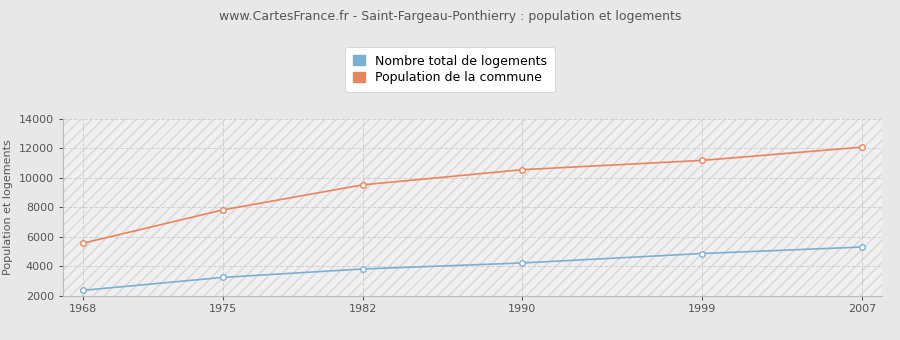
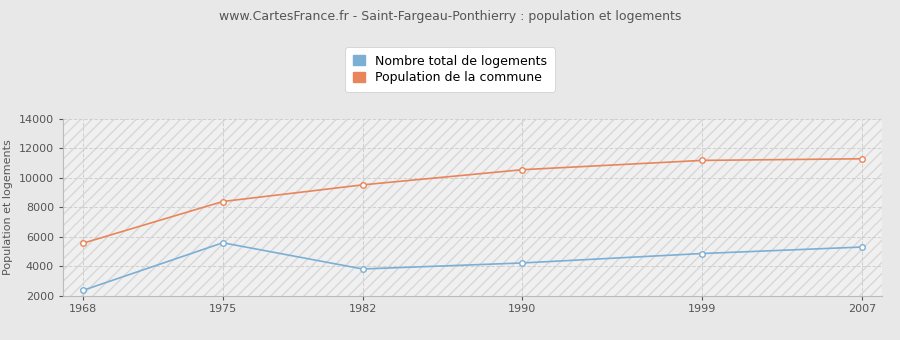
Nombre total de logements/1975: 3200 -> 5600
Population de la commune/1975: 7800 -> 8400
Population de la commune/2007: 12100 -> 11300
